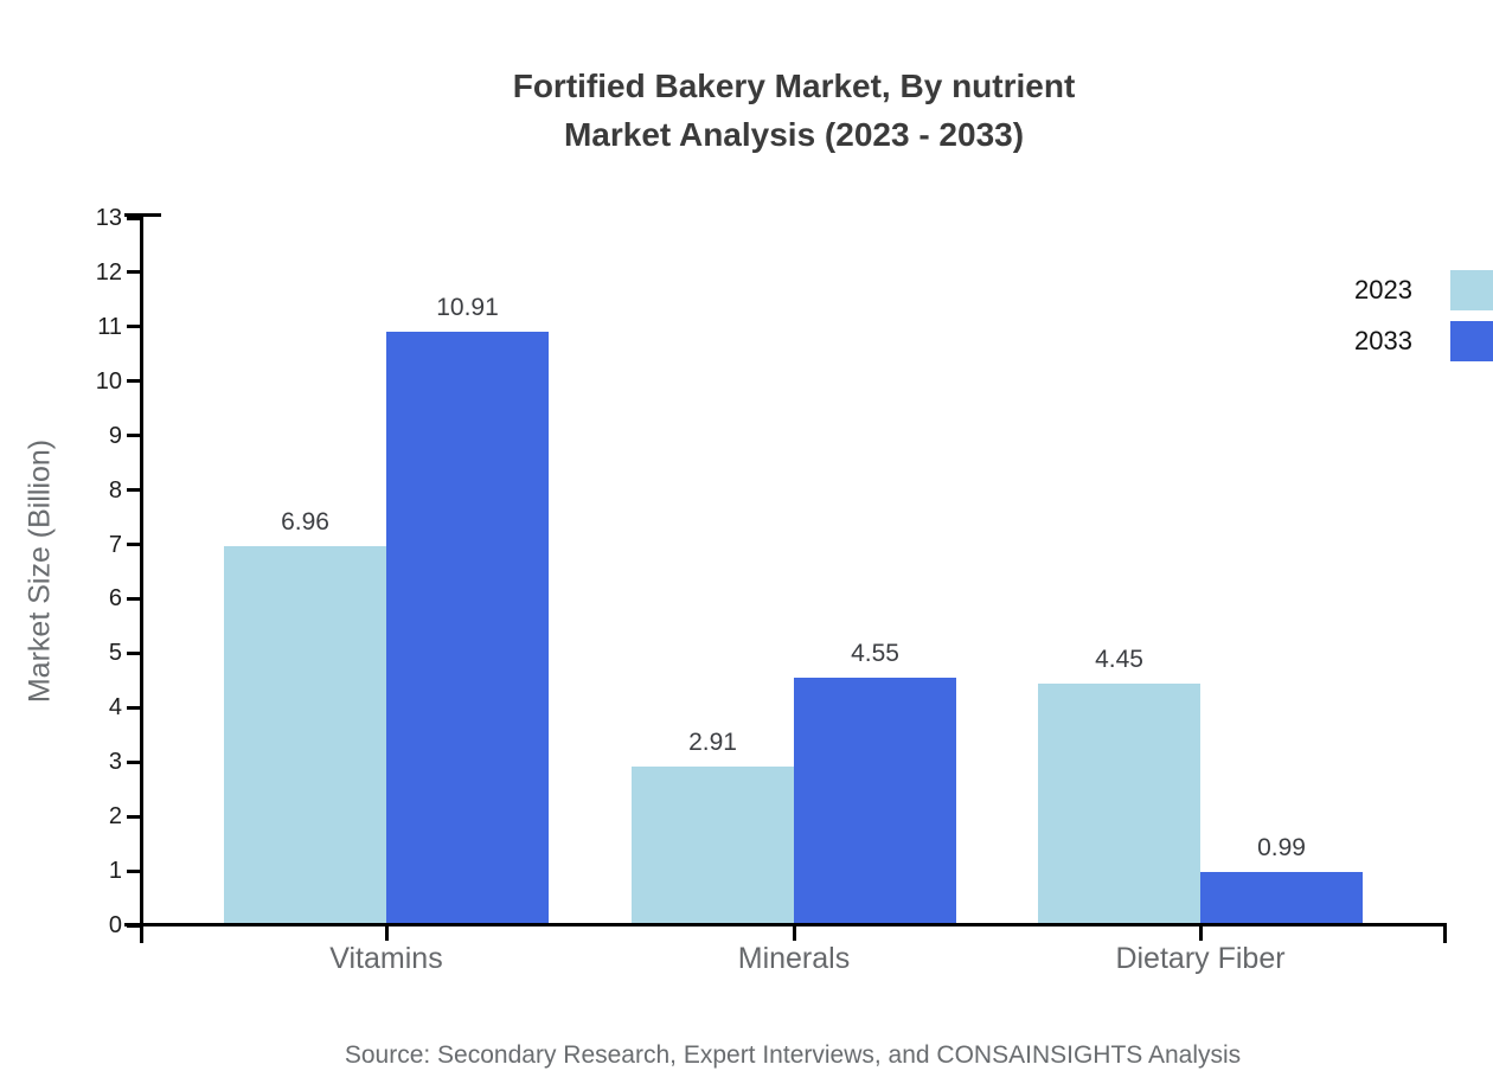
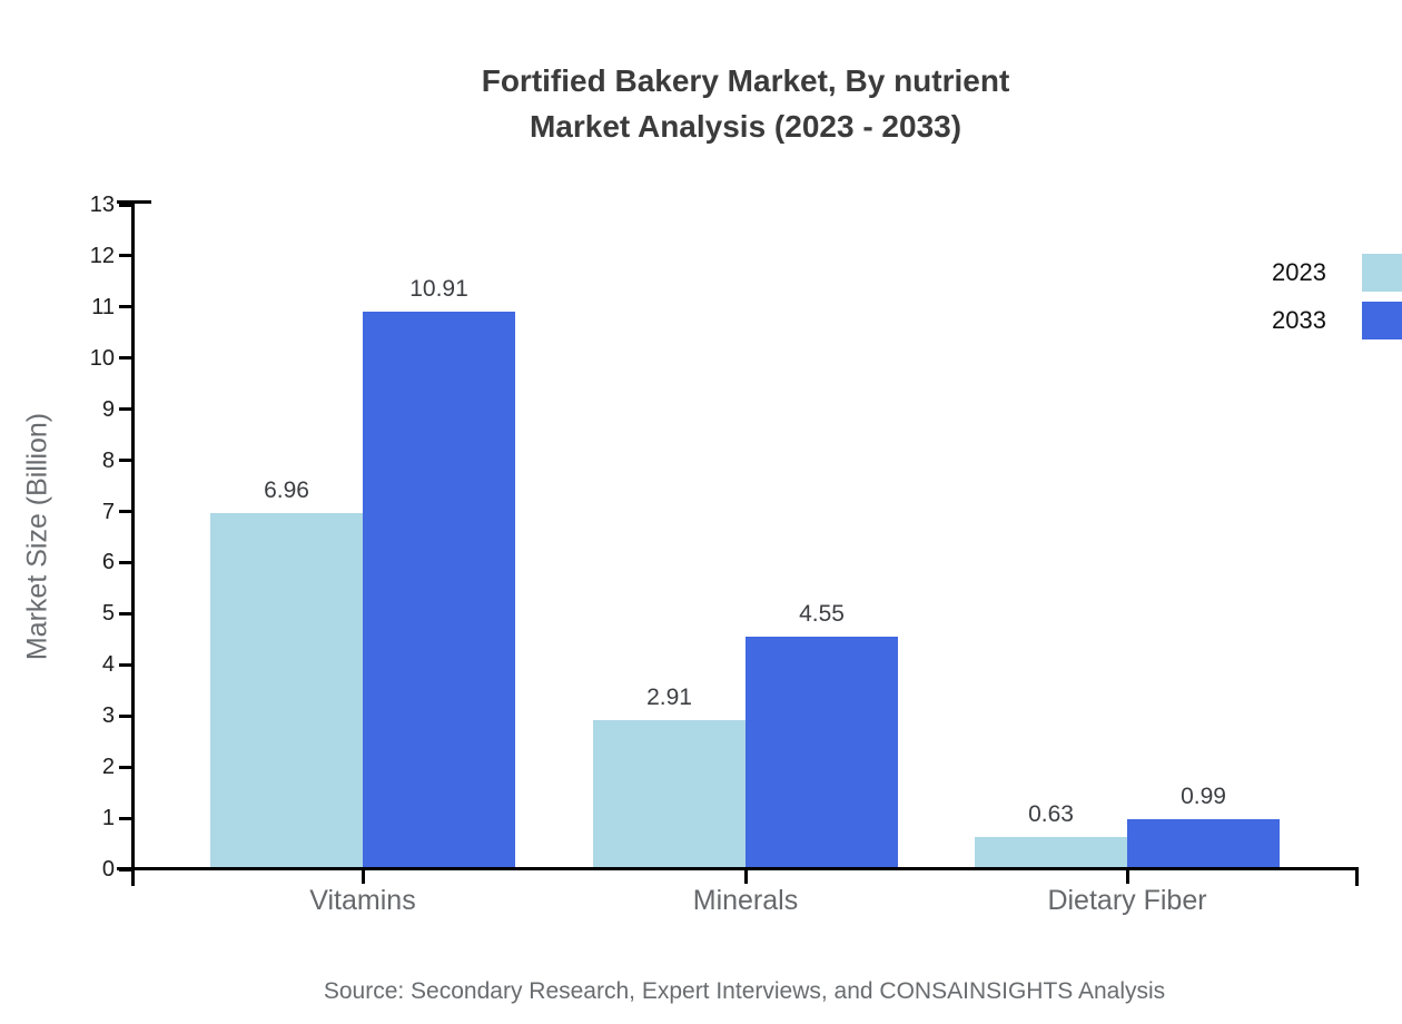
2023/Dietary Fiber: 4.45 -> 0.63
